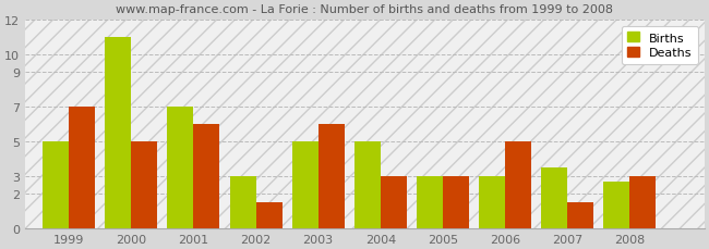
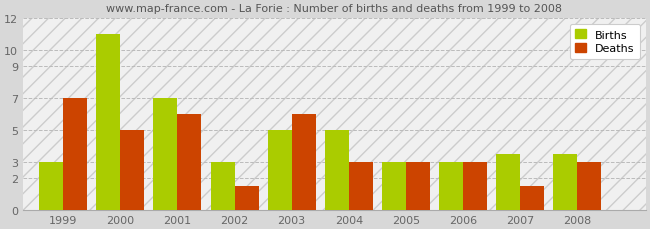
Births/1999: 5.0 -> 3.0
Deaths/2006: 5.0 -> 3.0
Births/2008: 2.7 -> 3.5
